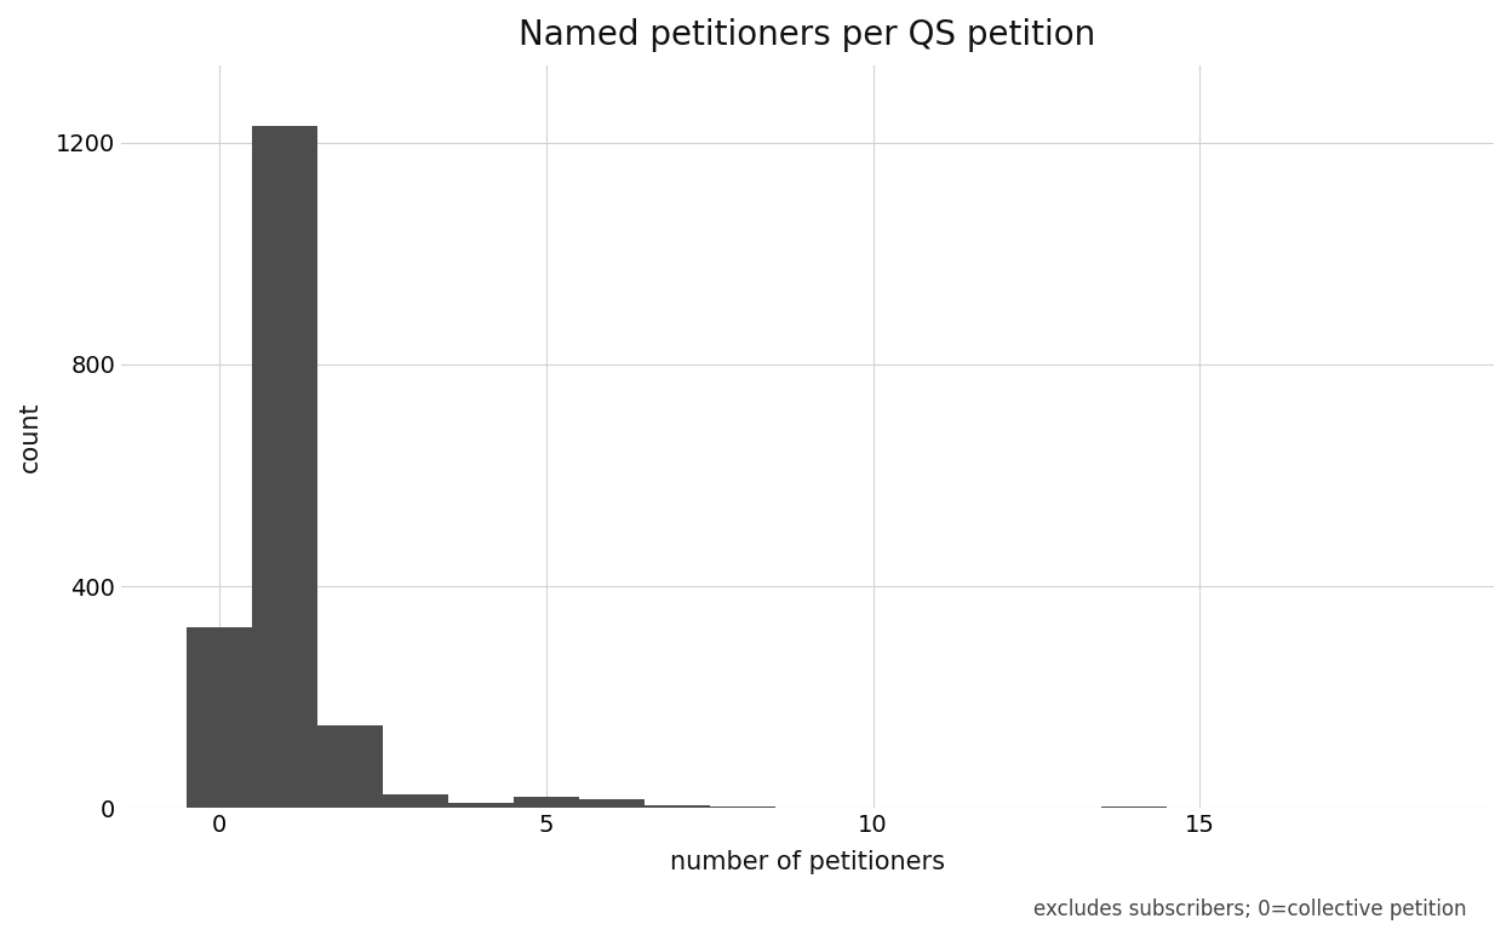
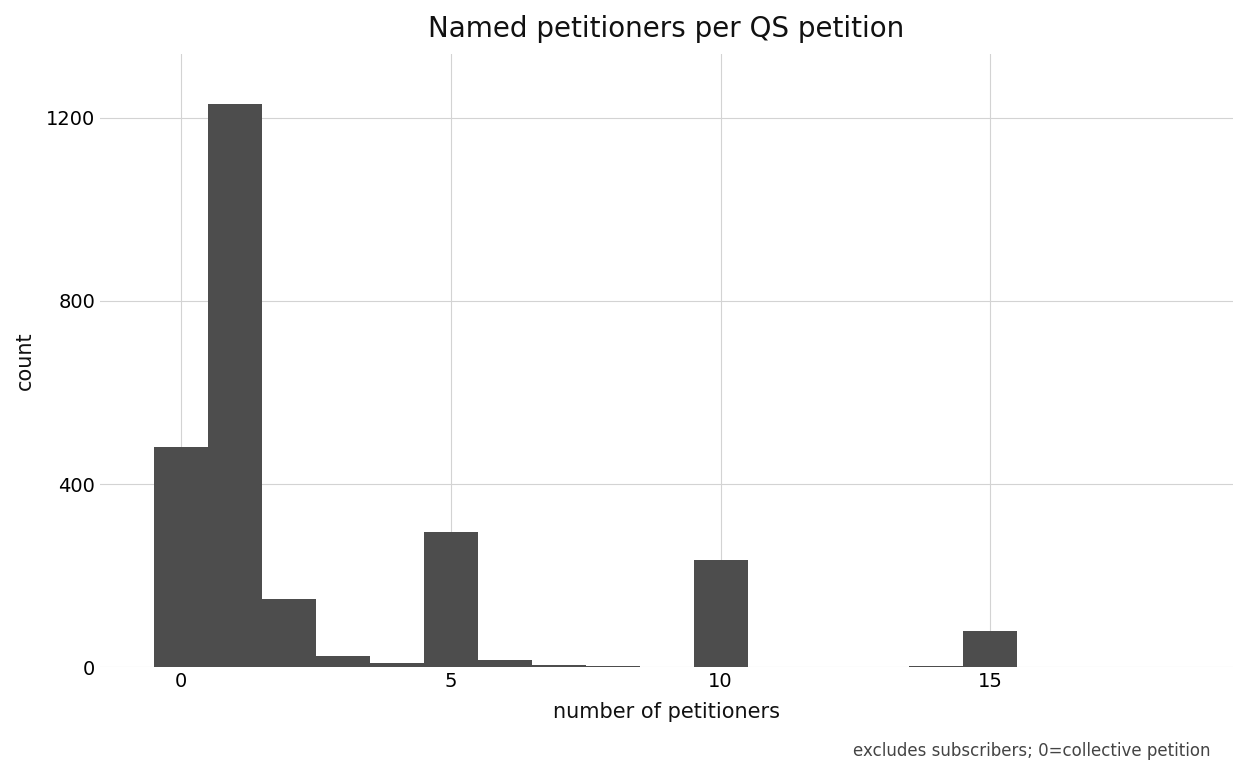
0: 325 -> 480
5: 20 -> 295
10: 1 -> 235
15: 1 -> 80
